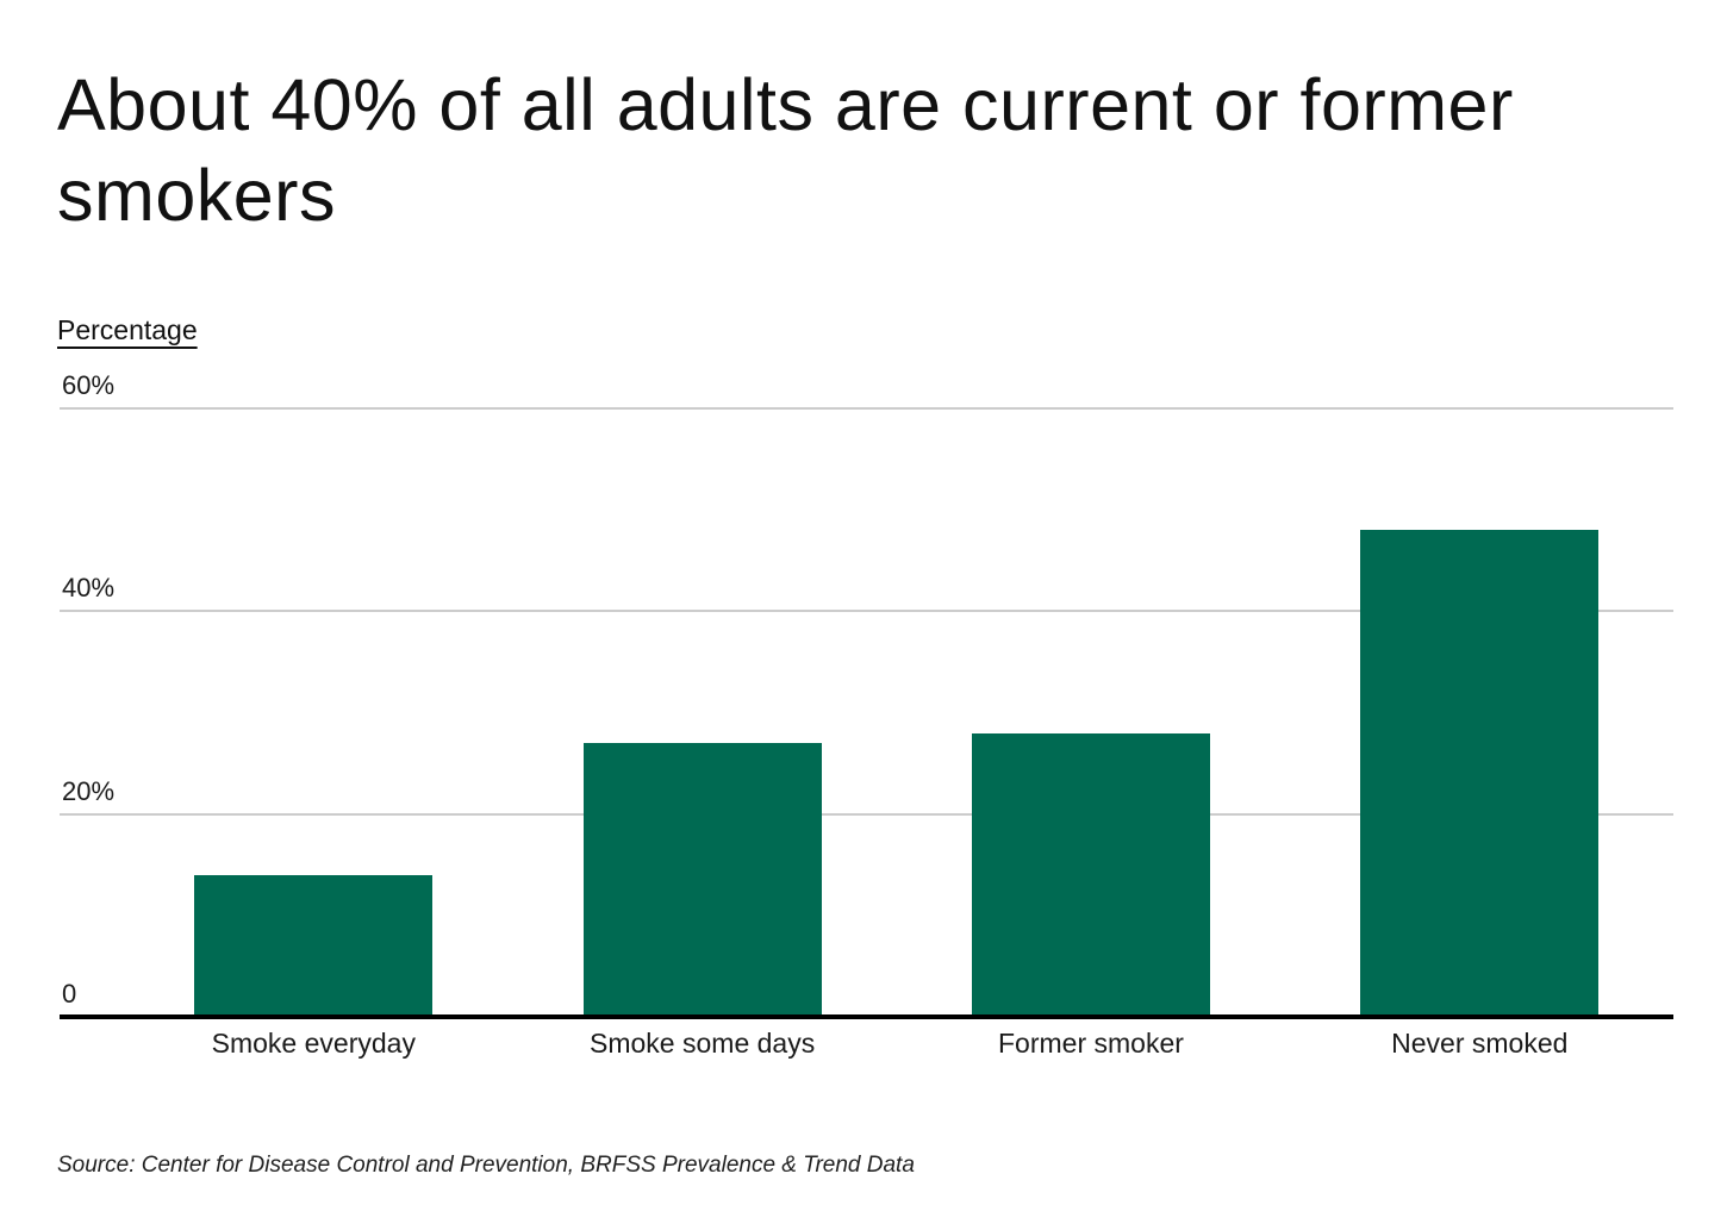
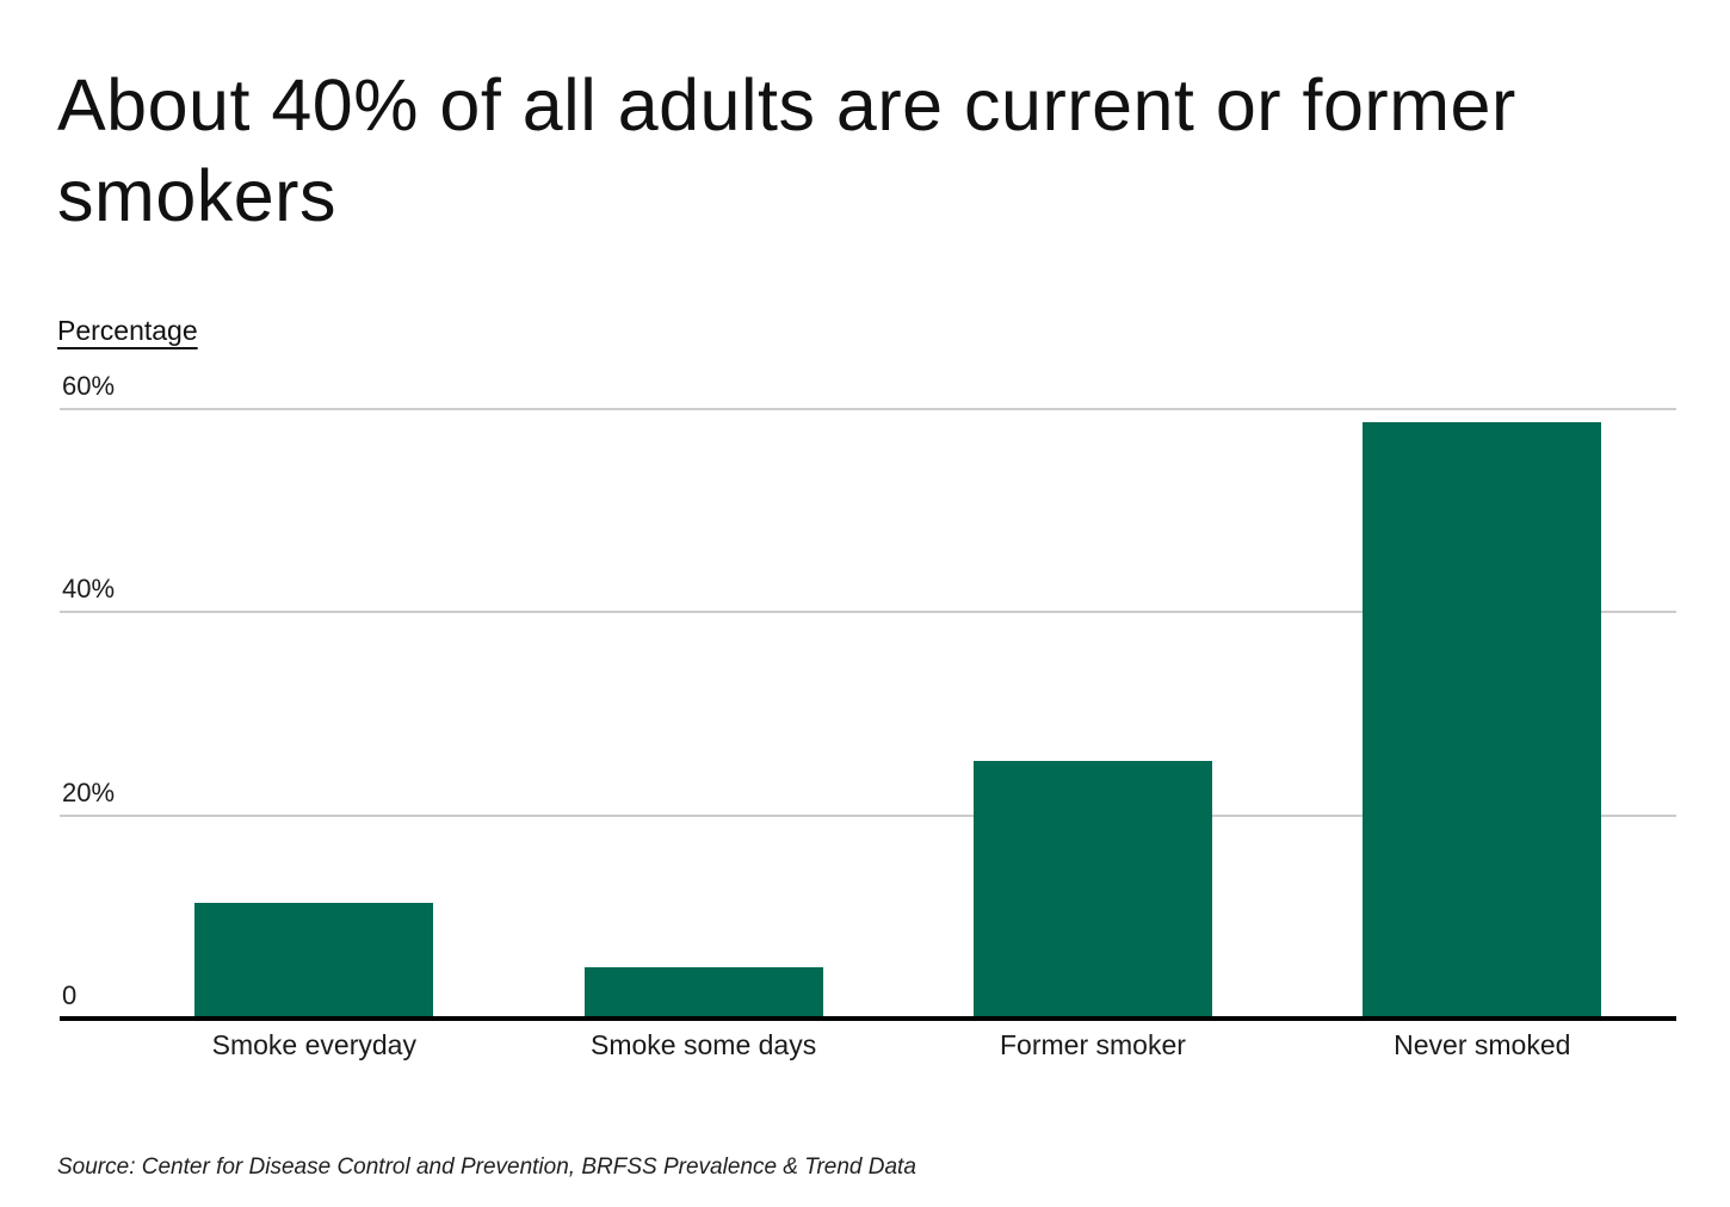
Smoke everyday: 14% -> 11%
Smoke some days: 27% -> 5%
Former smoker: 28% -> 25%
Never smoked: 48% -> 59%
